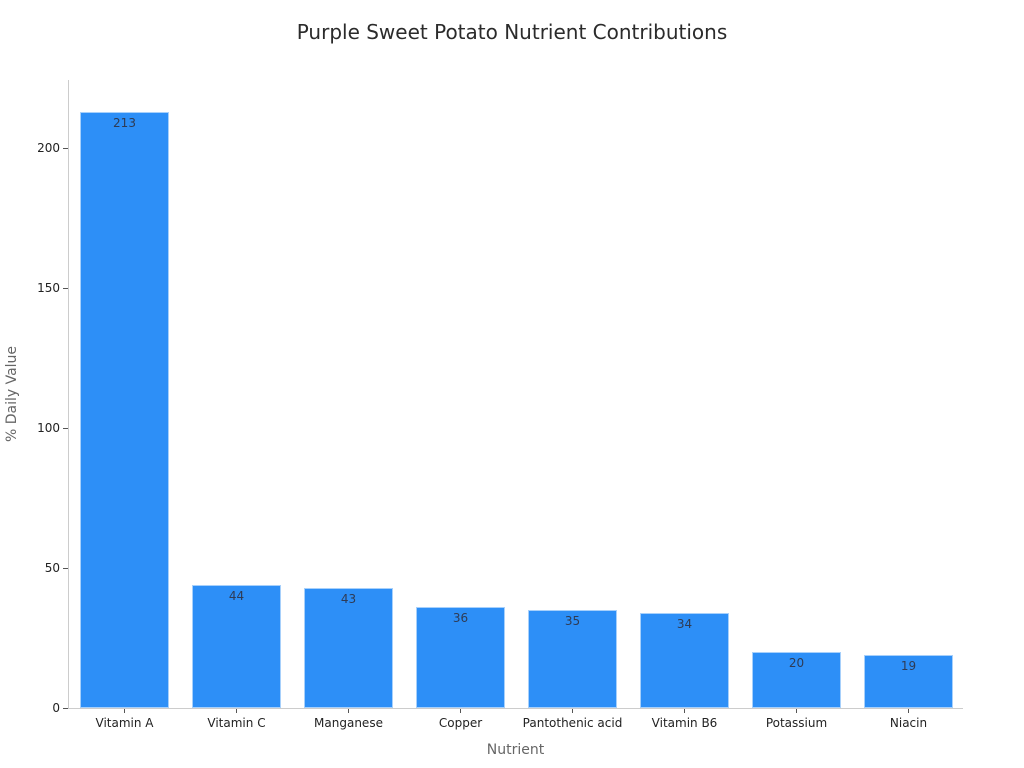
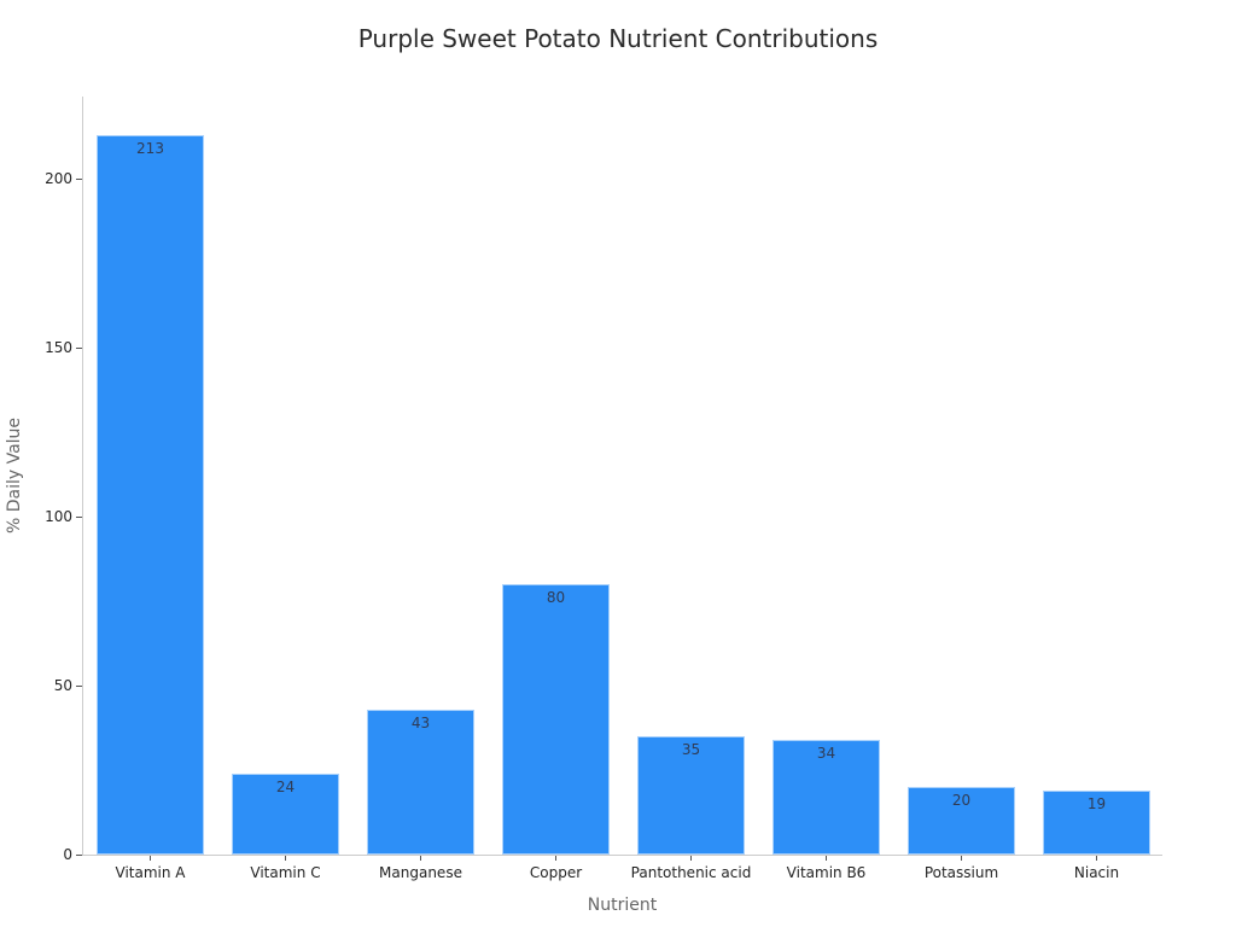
Vitamin C: 44 -> 24
Copper: 36 -> 80
